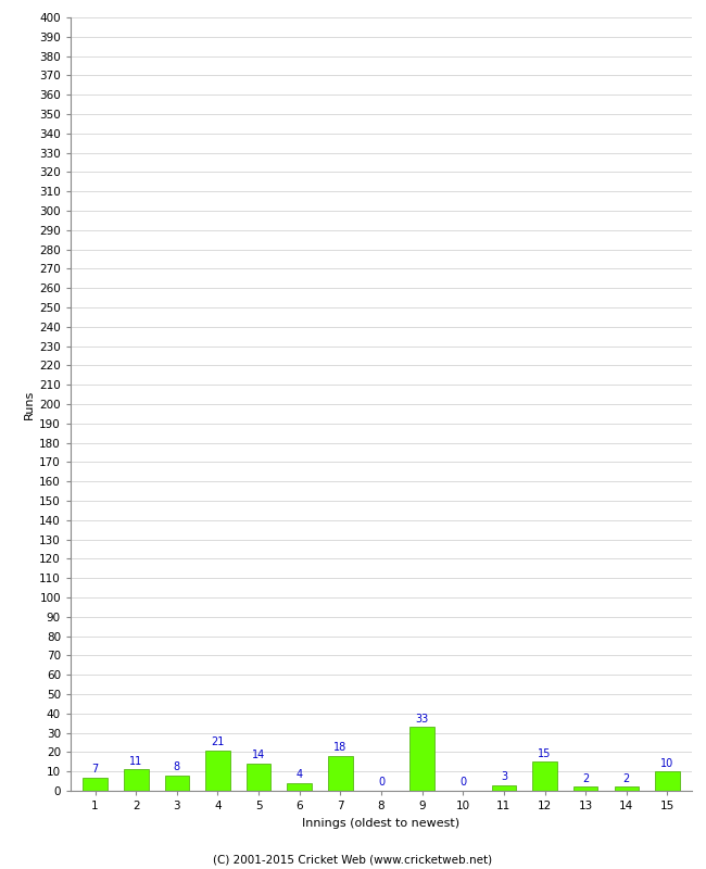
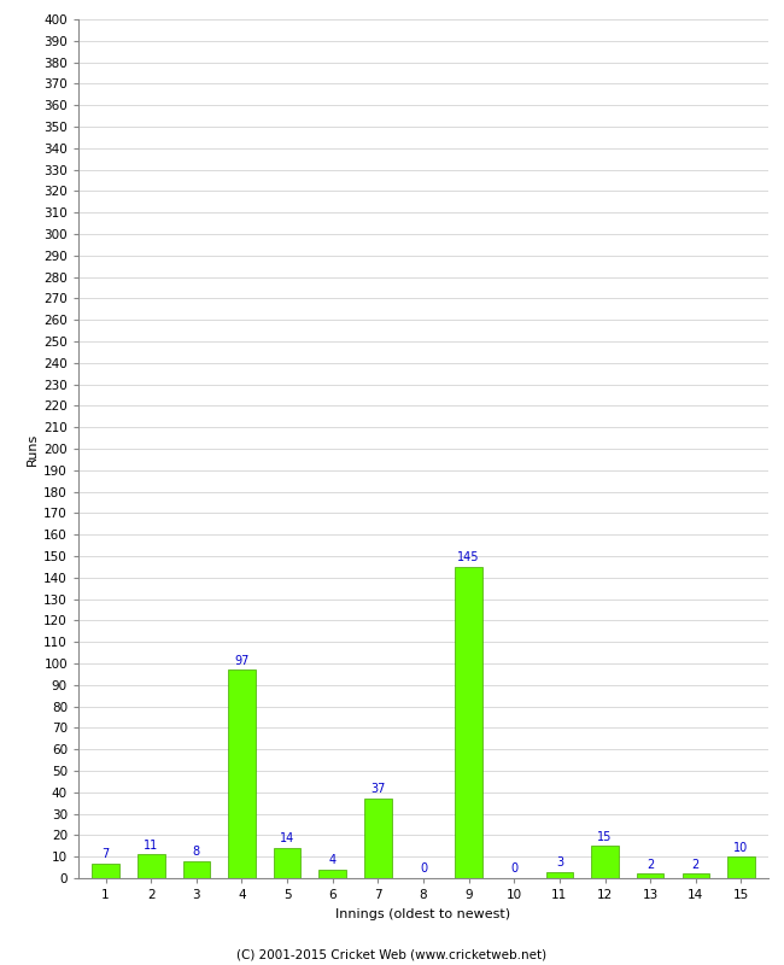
4: 21 -> 97
7: 18 -> 37
9: 33 -> 145
